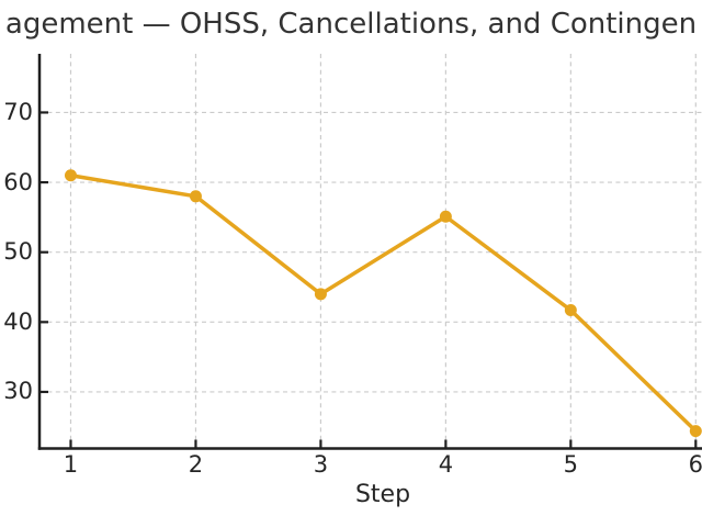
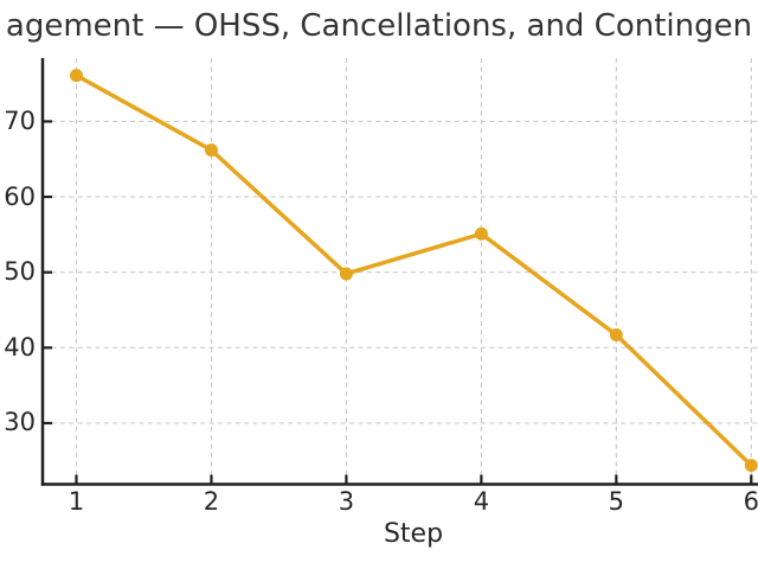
1: 61 -> 76
2: 58 -> 66
3: 44 -> 50
